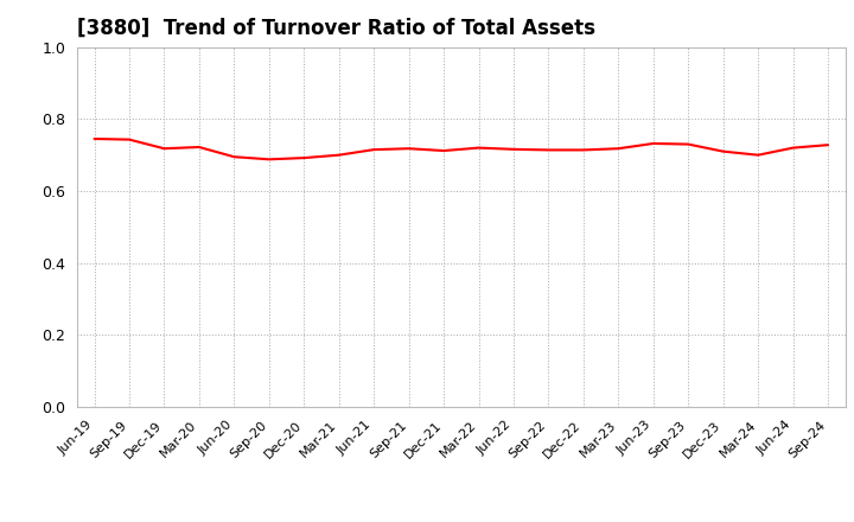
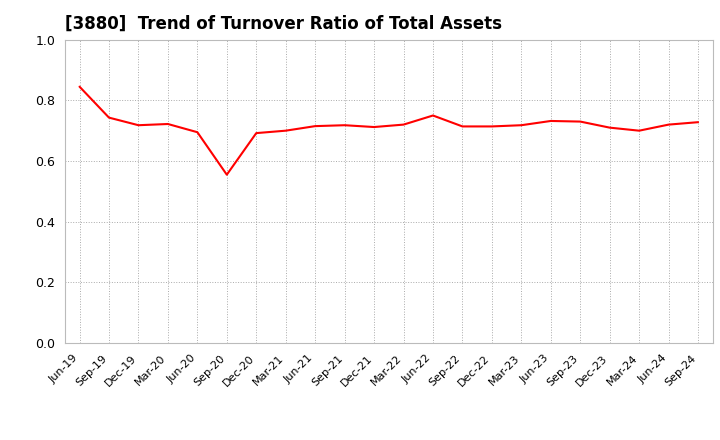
Jun-19: 0.745 -> 0.845
Sep-20: 0.688 -> 0.555
Jun-22: 0.716 -> 0.750
